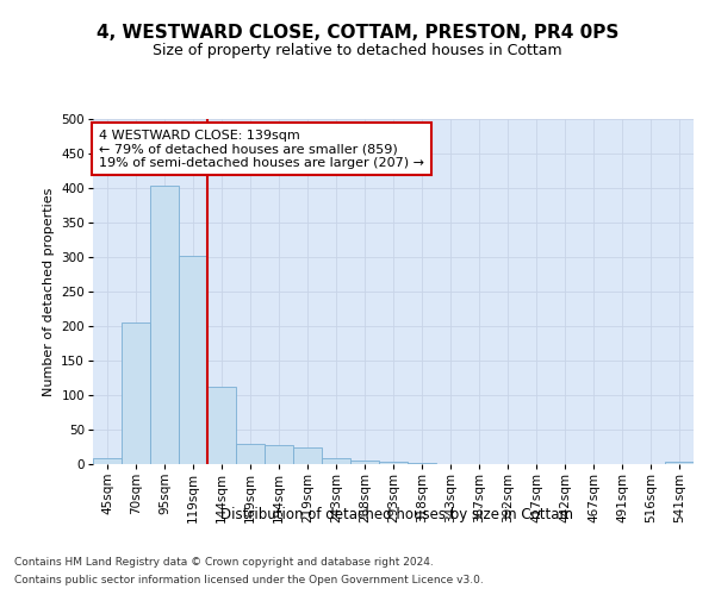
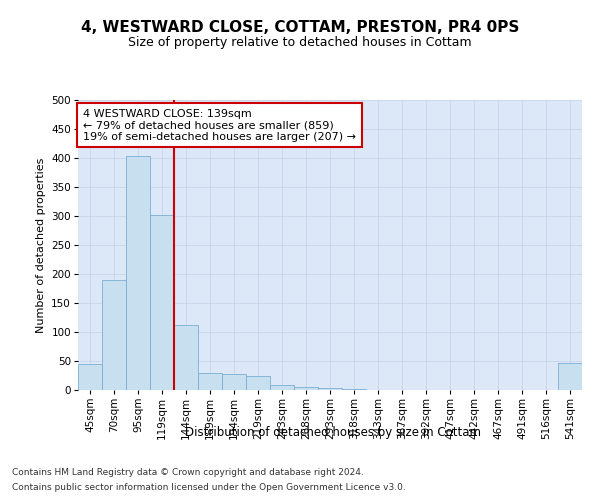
45sqm: 8 -> 44
70sqm: 205 -> 190
541sqm: 3 -> 46
